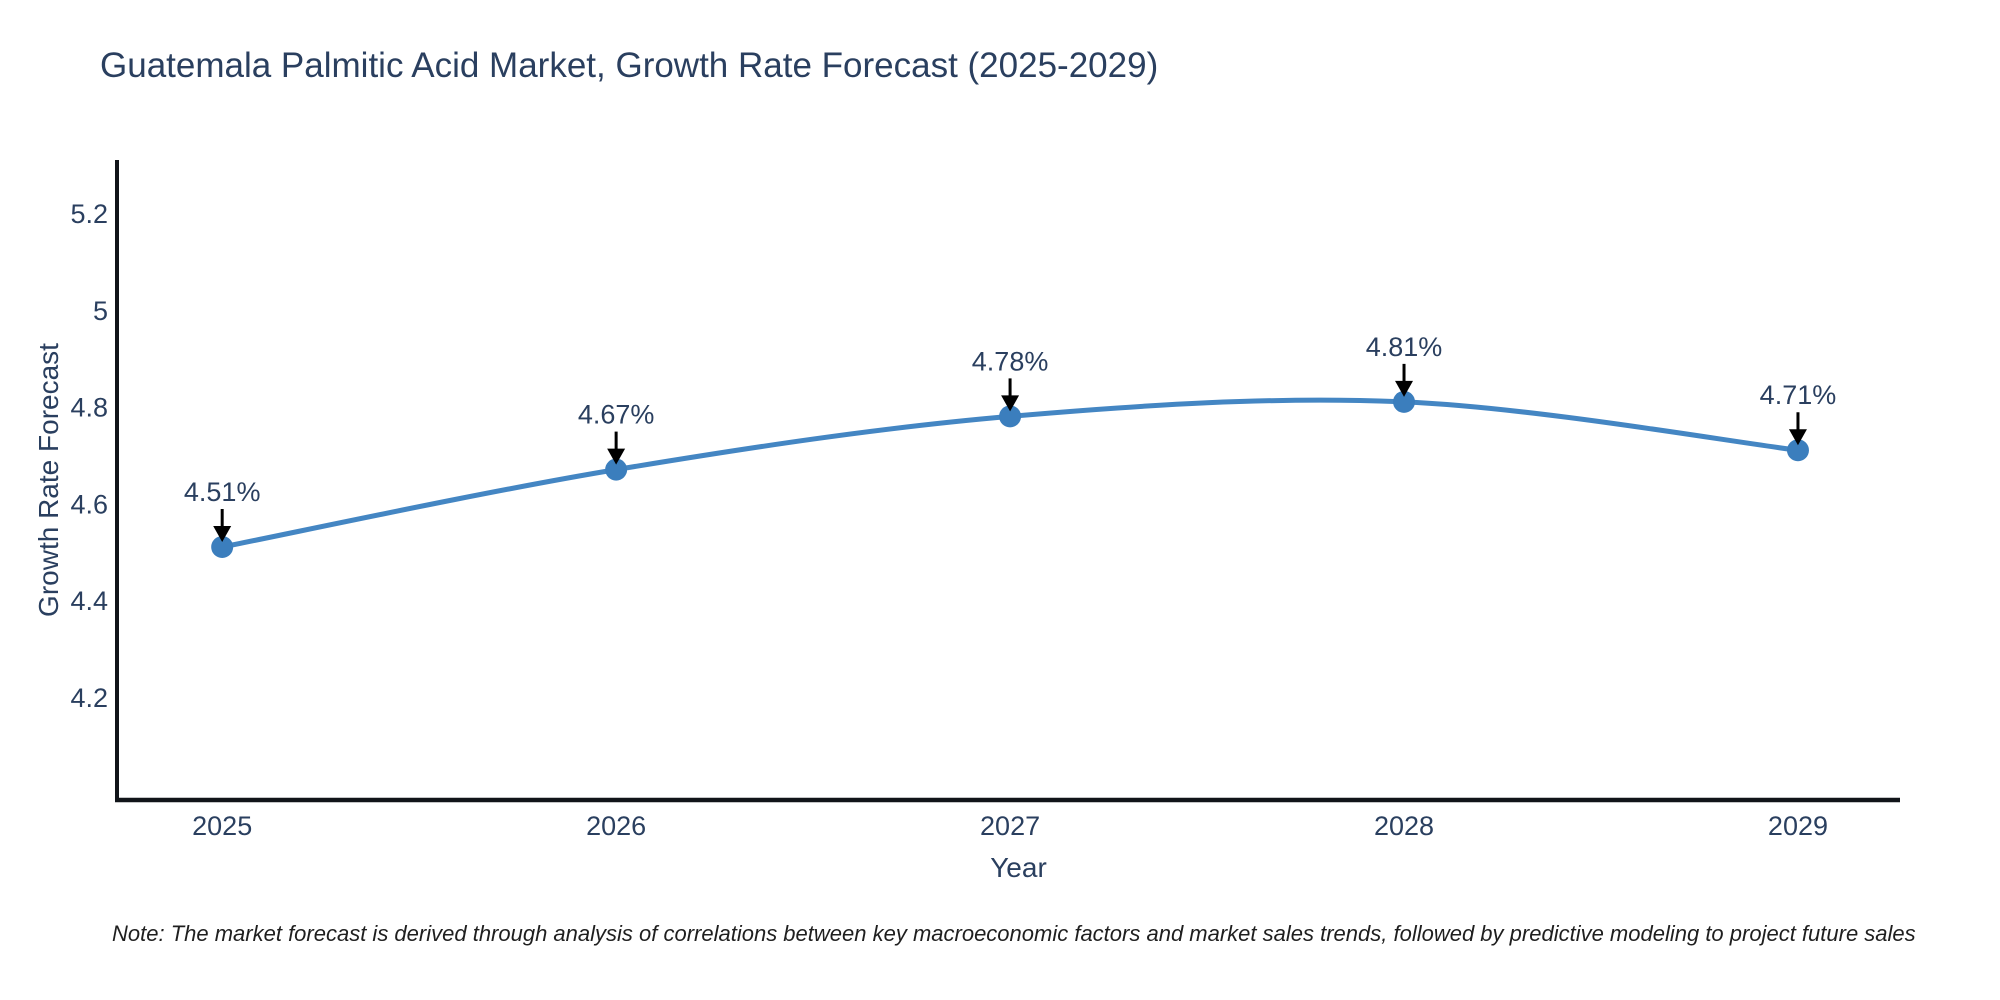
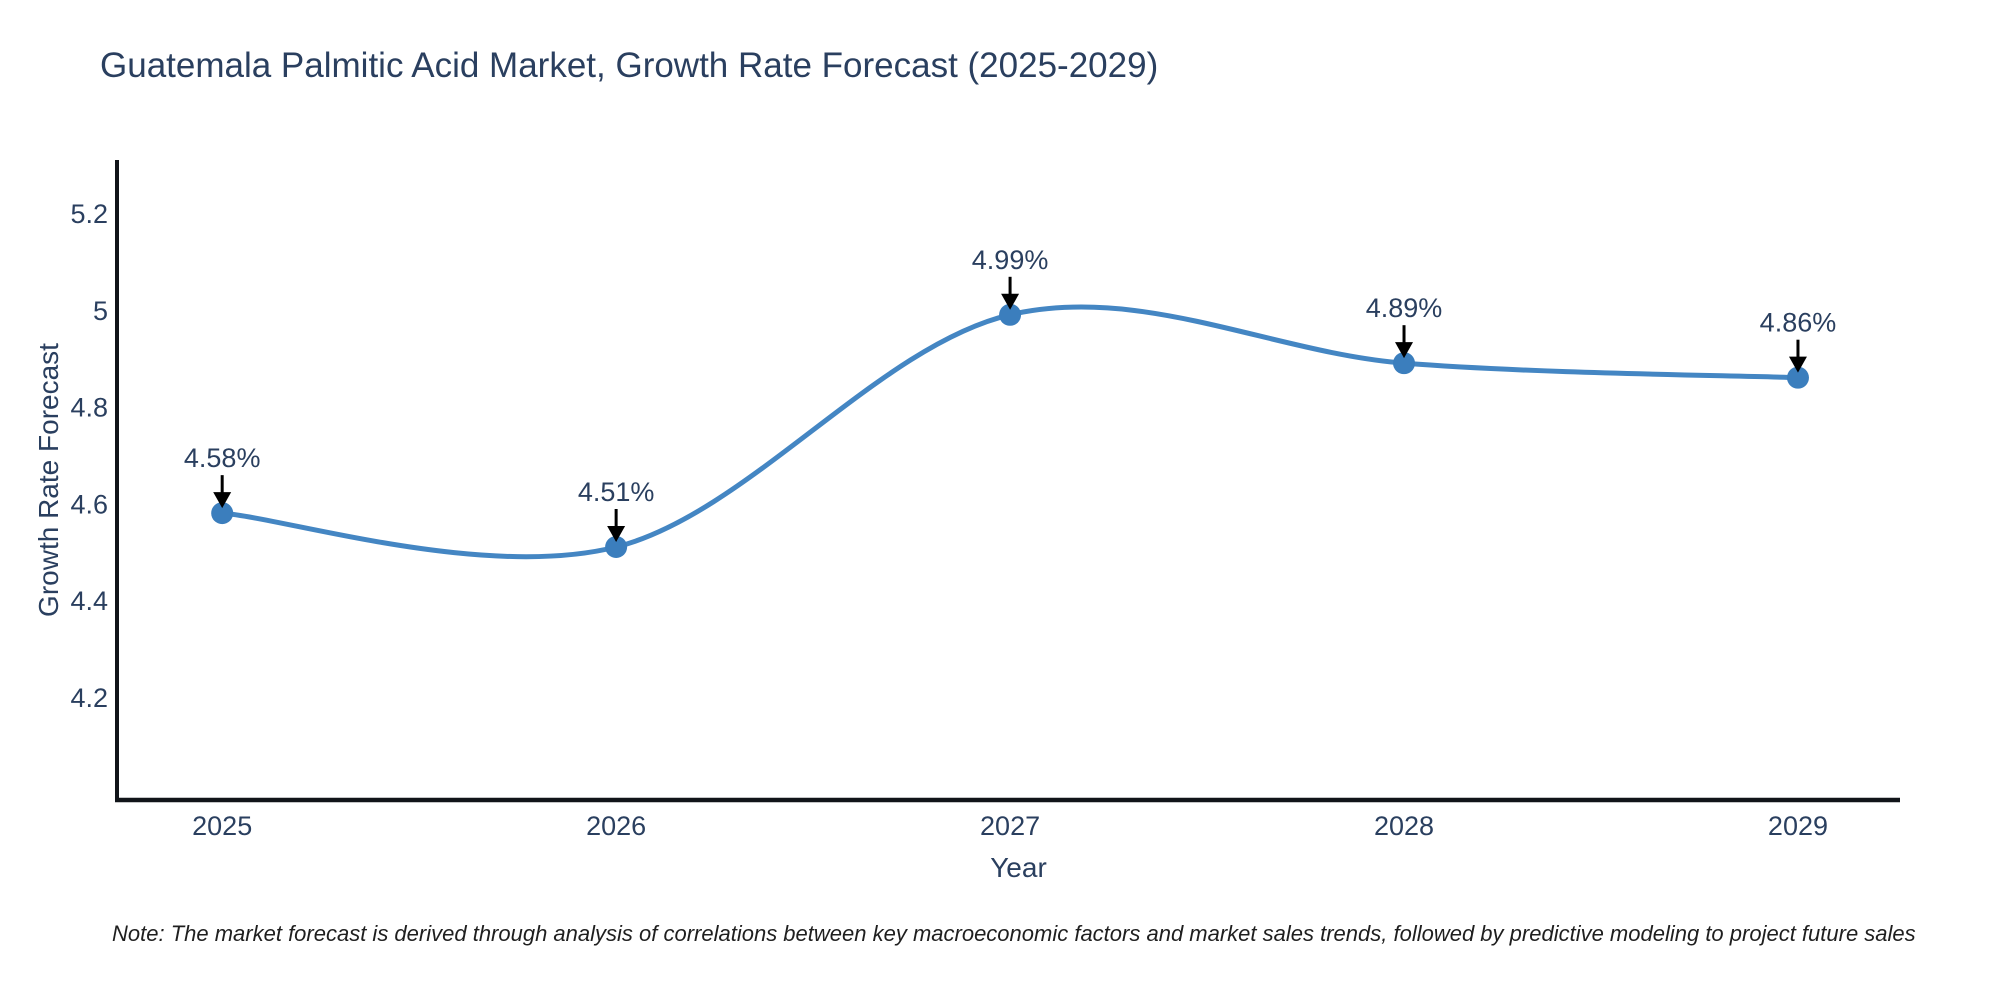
2025: 4.51% -> 4.58%
2026: 4.67% -> 4.51%
2027: 4.78% -> 4.99%
2028: 4.81% -> 4.89%
2029: 4.71% -> 4.86%
